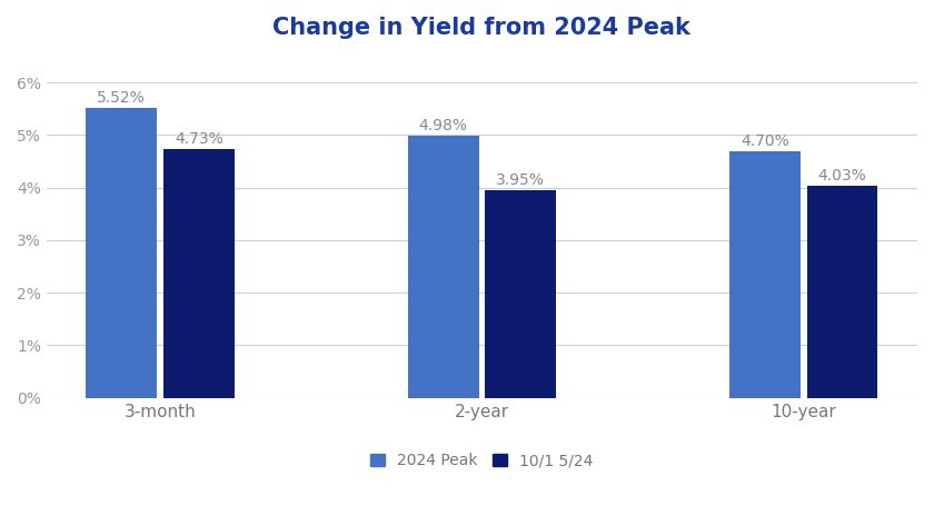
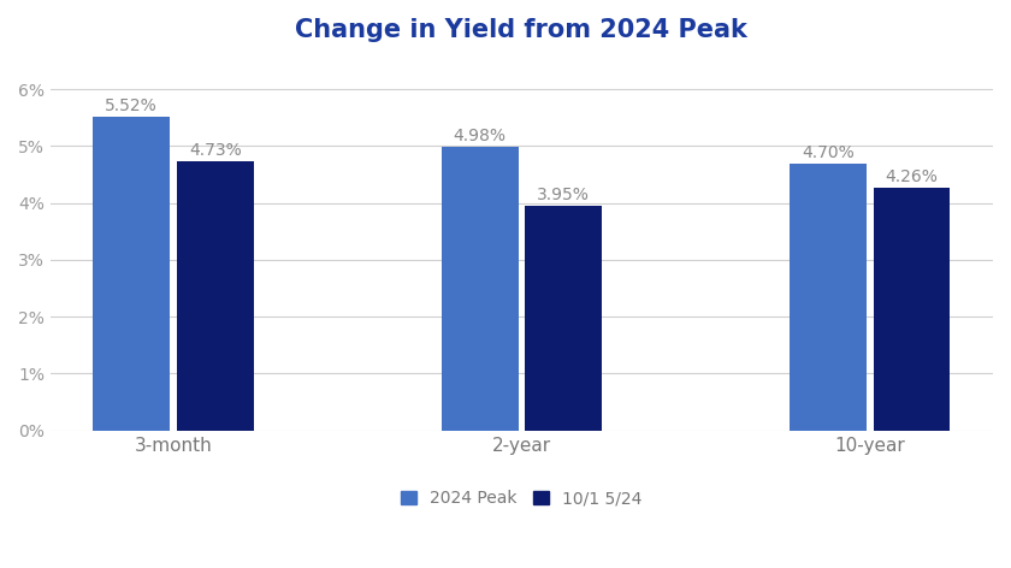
10/1 5/24/10-year: 4.03% -> 4.26%
